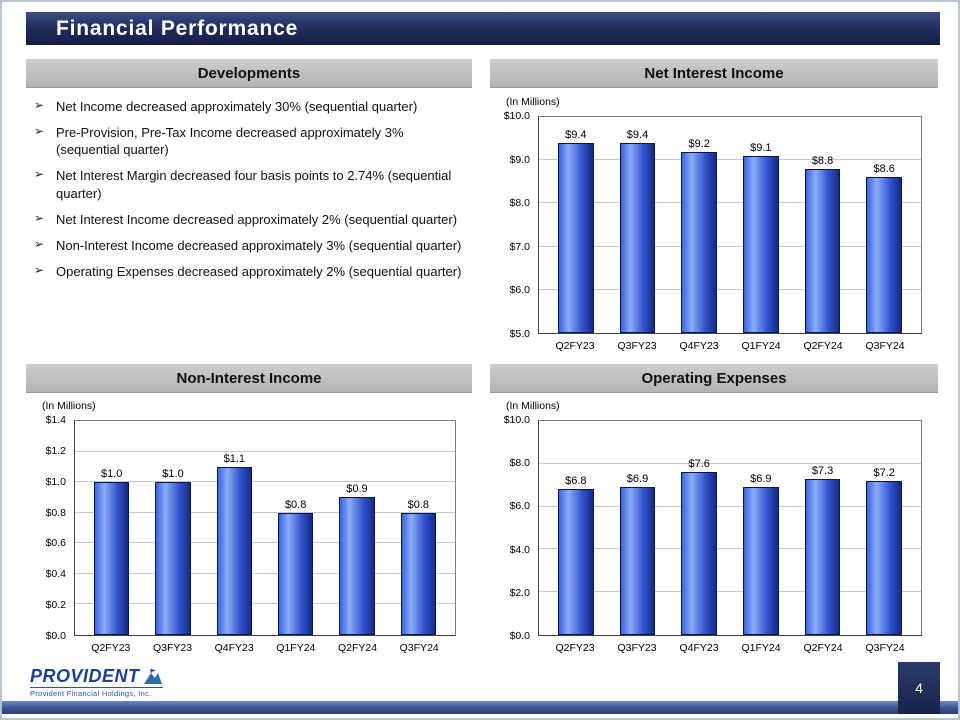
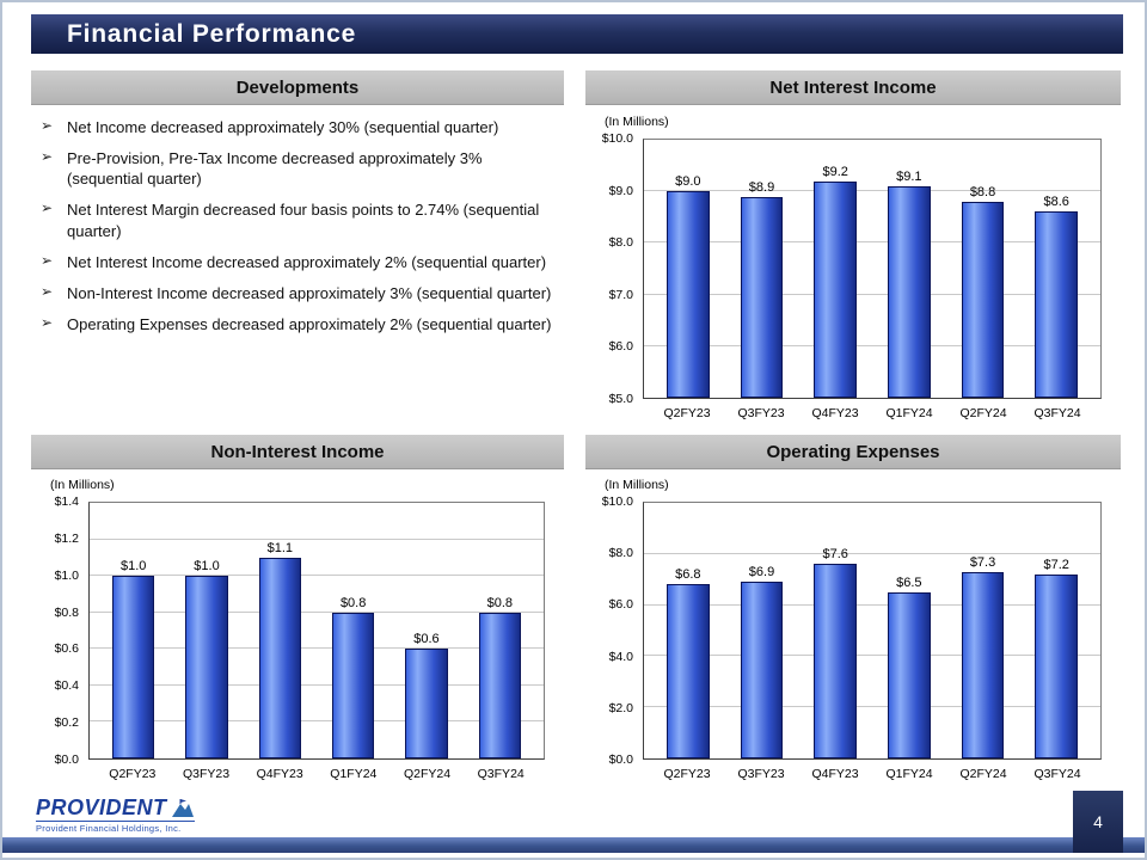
Net Interest Income/Q2FY23: $9.4 -> $9.0
Net Interest Income/Q3FY23: $9.4 -> $8.9
Non-Interest Income/Q2FY24: $0.9 -> $0.6
Operating Expenses/Q1FY24: $6.9 -> $6.5
